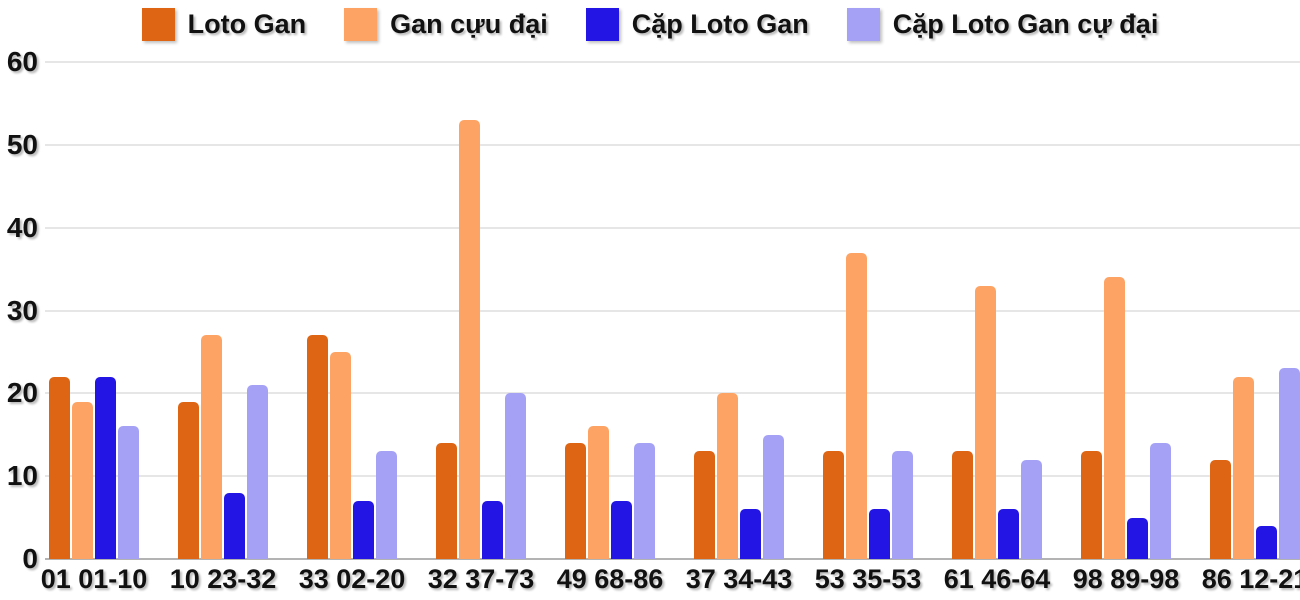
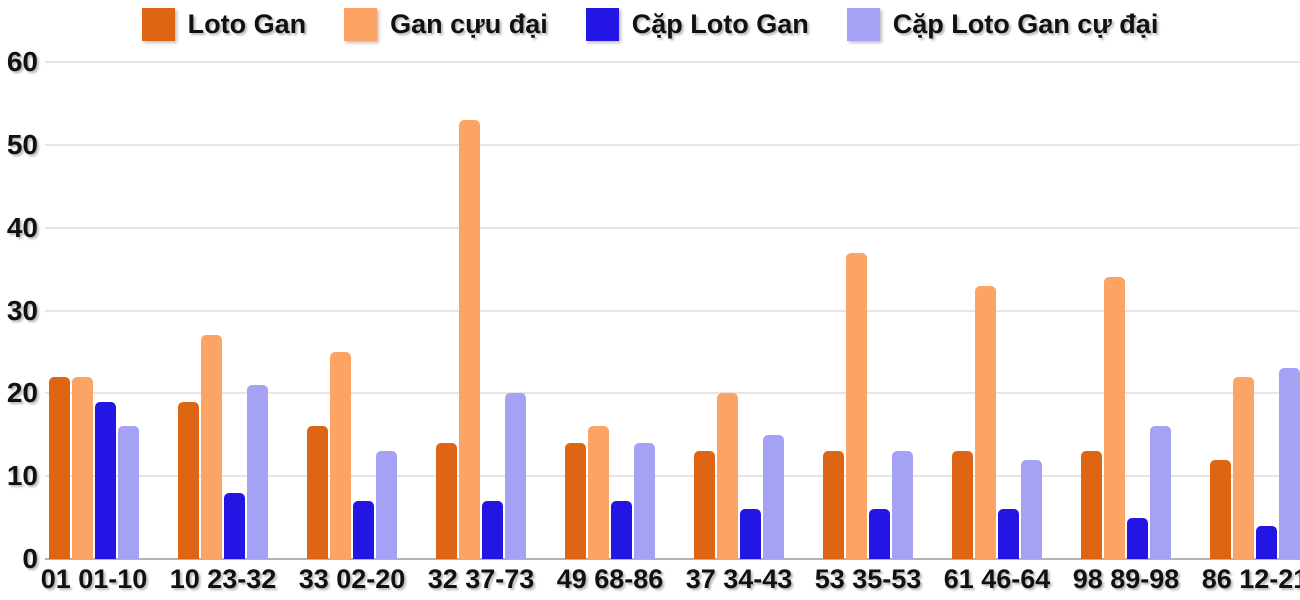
Gan cựu đại/01 01-10: 19 -> 22
Cặp Loto Gan/01 01-10: 22 -> 19
Loto Gan/33 02-20: 27 -> 16
Cặp Loto Gan cự đại/98 89-98: 14 -> 16
